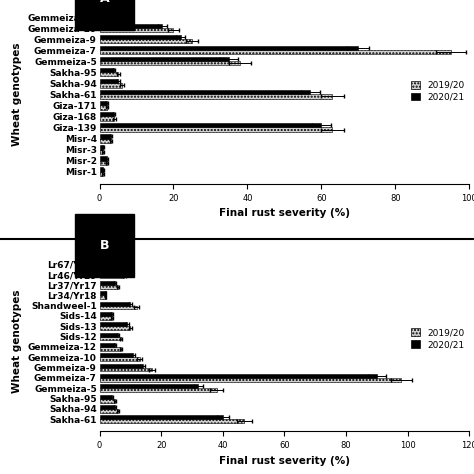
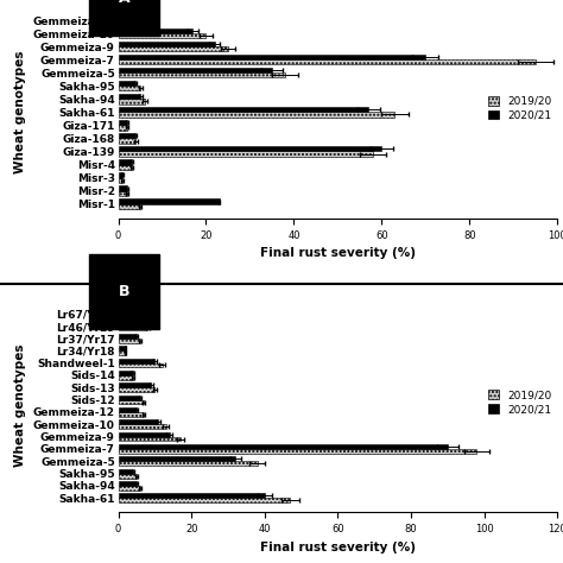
2019/20/Giza-139: 63 -> 58
2020/21/Misr-1: 1 -> 23
2019/20/Misr-1: 1 -> 5
